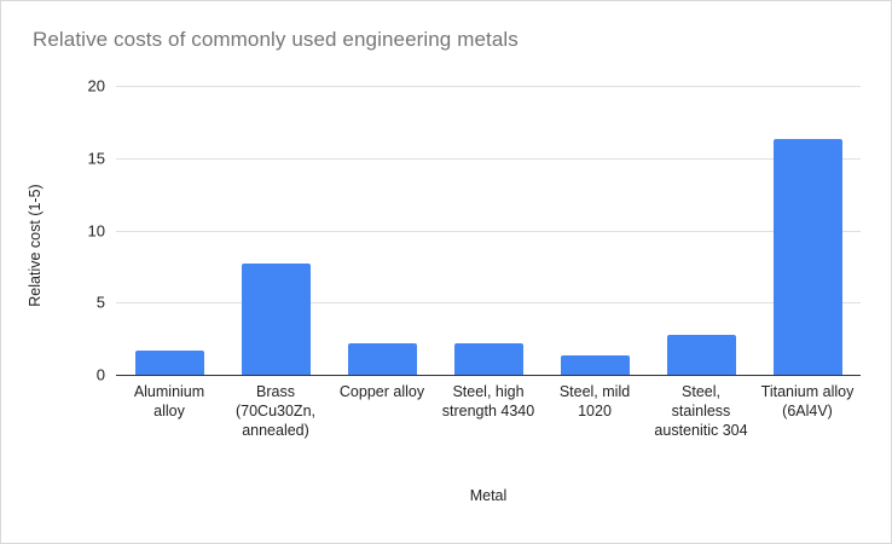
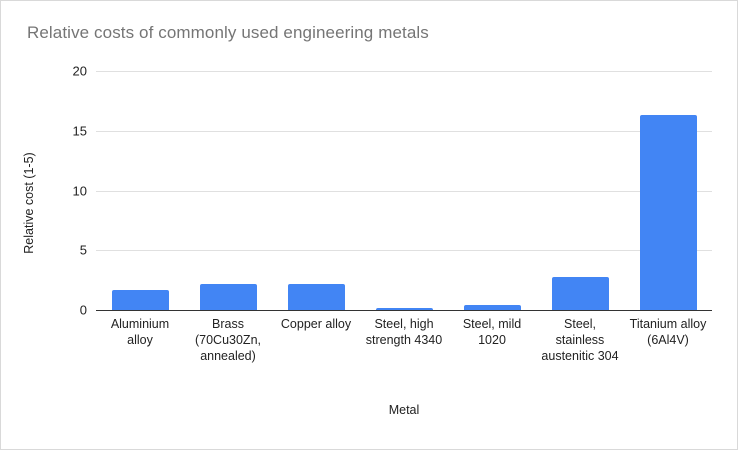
Brass (70Cu30Zn, annealed): 7.7 -> 2.2
Steel, high strength 4340: 2.2 -> 0.2
Steel, mild 1020: 1.3 -> 0.4
